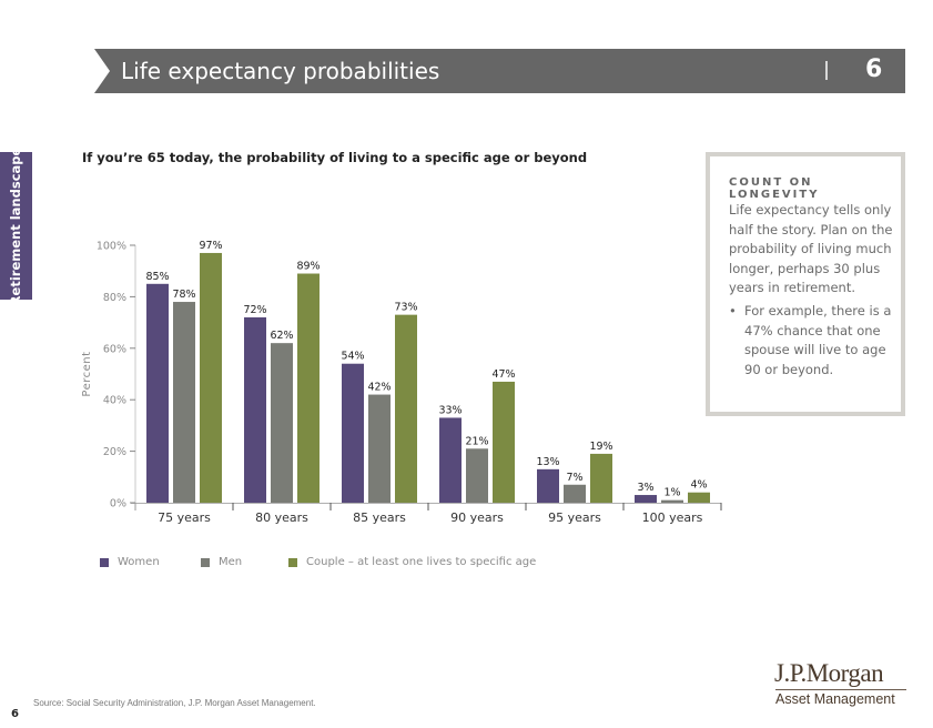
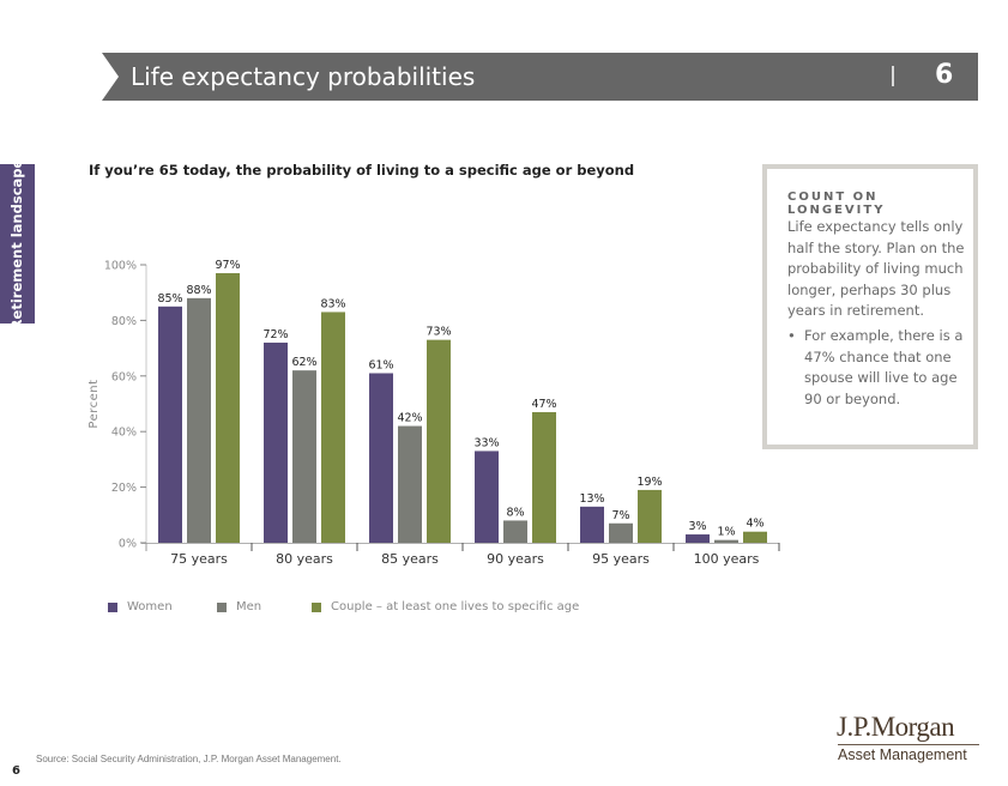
Men/75 years: 78% -> 88%
Couple – at least one lives to specific age/80 years: 89% -> 83%
Women/85 years: 54% -> 61%
Men/90 years: 21% -> 8%
